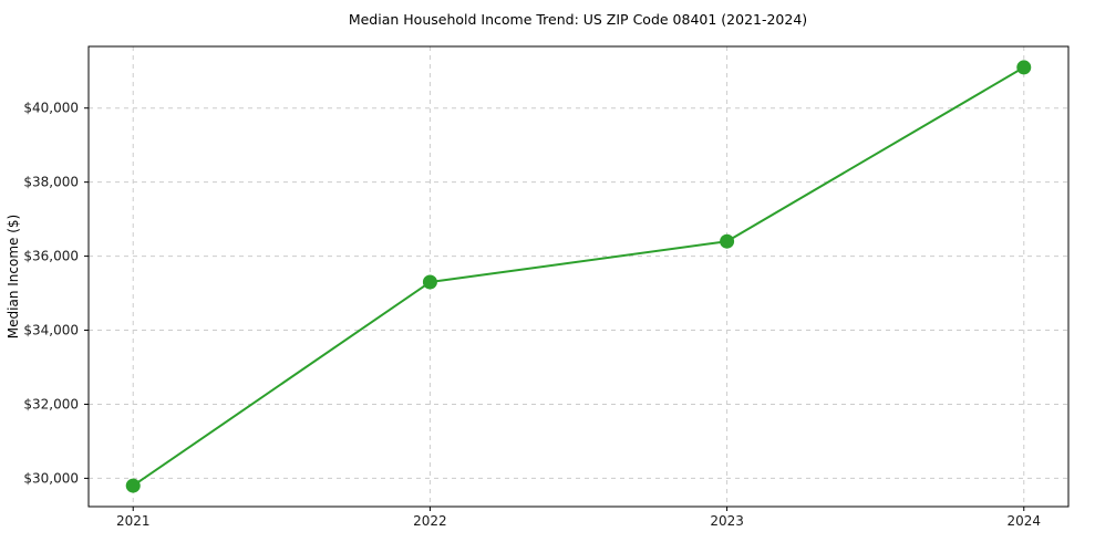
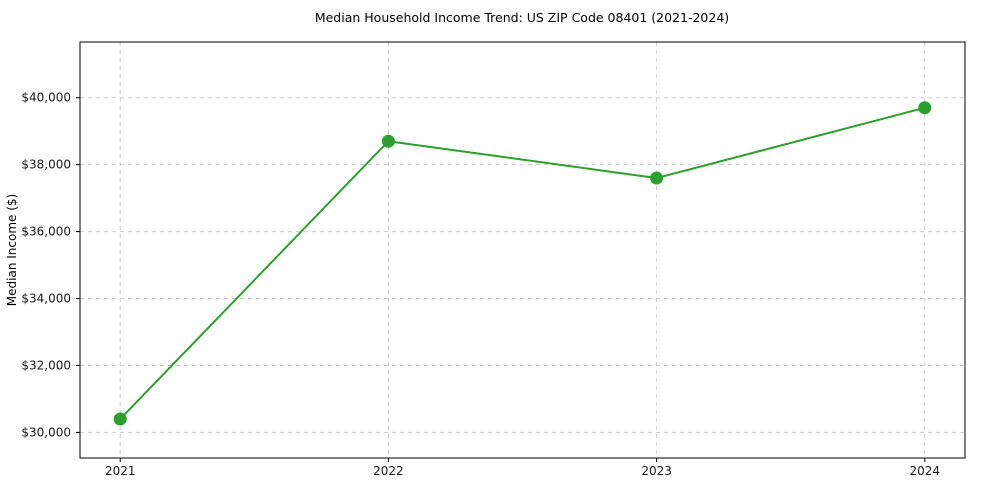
2021: $29800 -> $30400
2022: $35300 -> $38700
2023: $36400 -> $37600
2024: $41100 -> $39700
